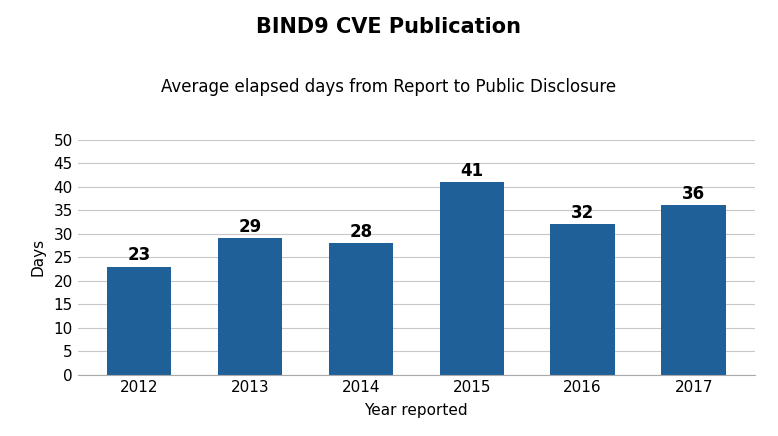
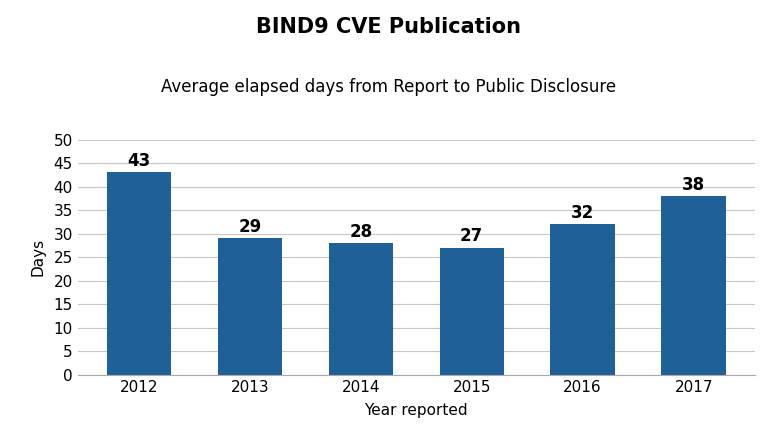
2012: 23 -> 43
2015: 41 -> 27
2017: 36 -> 38
